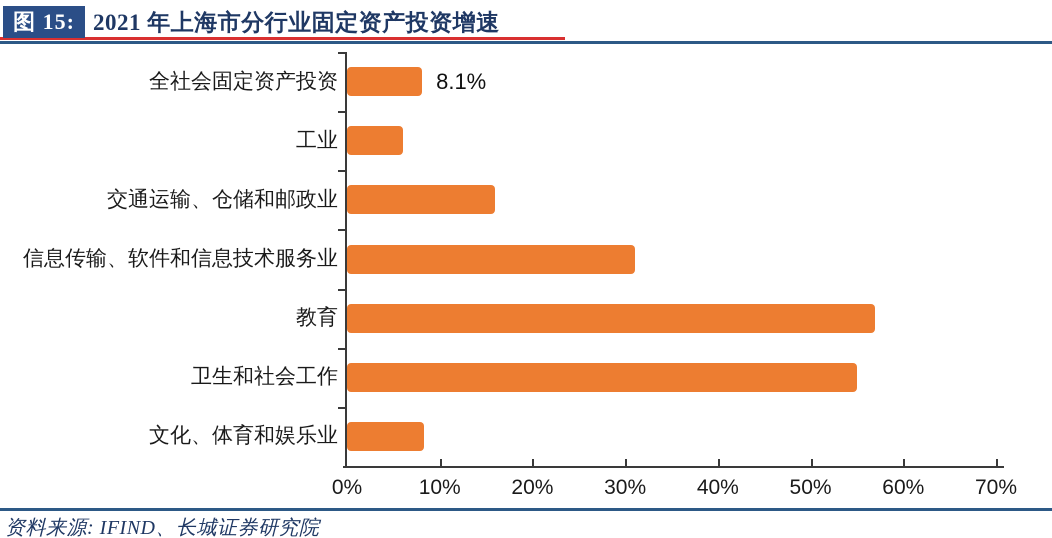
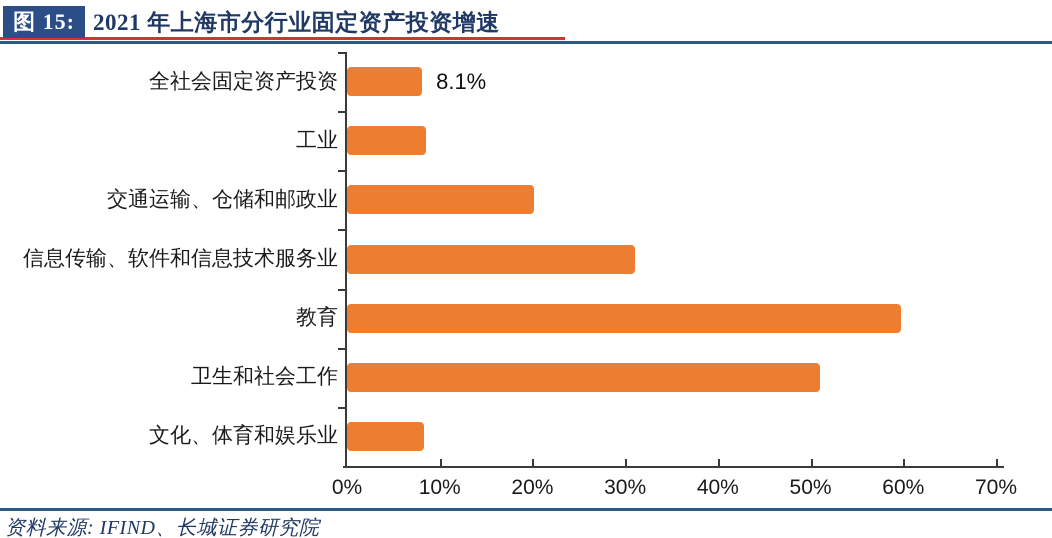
工业: 6% -> 8%
交通运输、仓储和邮政业: 16% -> 20%
教育: 57% -> 60%
卫生和社会工作: 55% -> 51%
